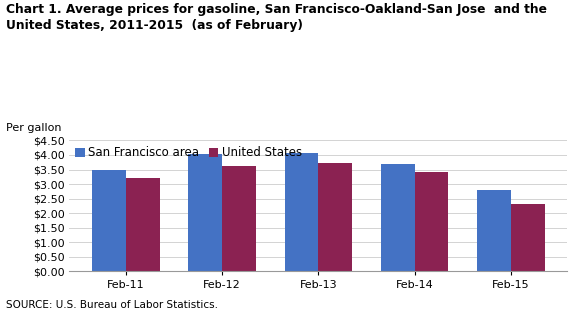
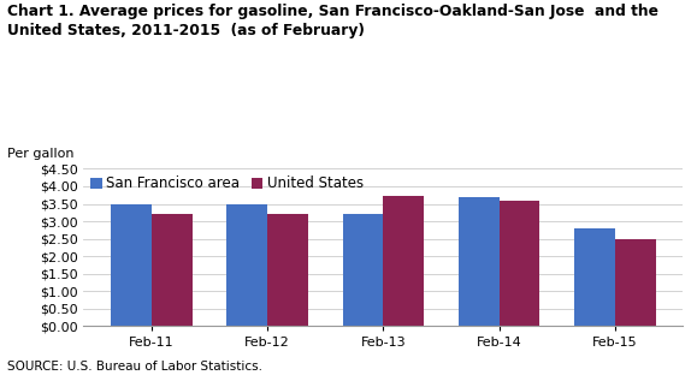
San Francisco area/Feb-12: $4.05 -> $3.50
United States/Feb-12: $3.61 -> $3.20
San Francisco area/Feb-13: $4.06 -> $3.20
United States/Feb-14: $3.42 -> $3.60
United States/Feb-15: $2.30 -> $2.50
